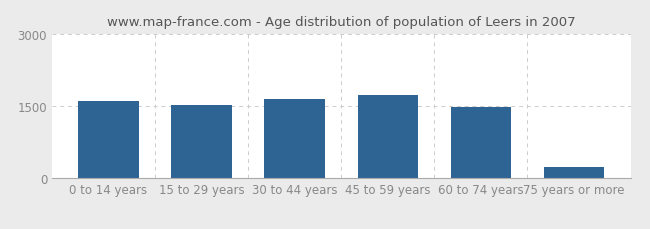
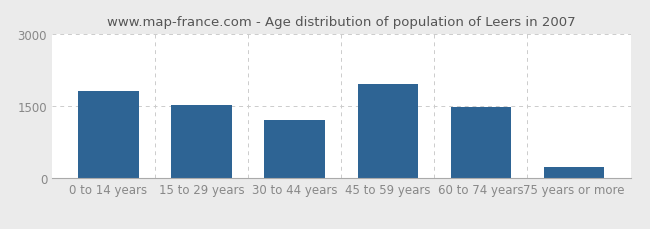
0 to 14 years: 1610 -> 1800
30 to 44 years: 1640 -> 1200
45 to 59 years: 1730 -> 1950
